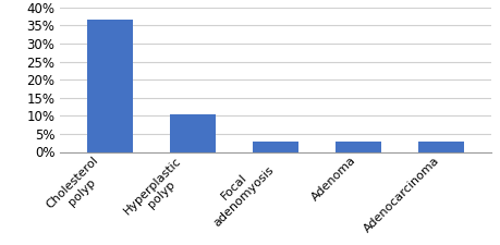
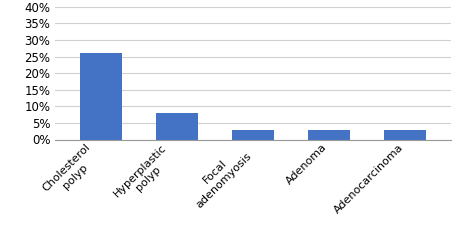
Cholesterol polyp: 36.6% -> 26.0%
Hyperplastic polyp: 10.5% -> 8.0%
